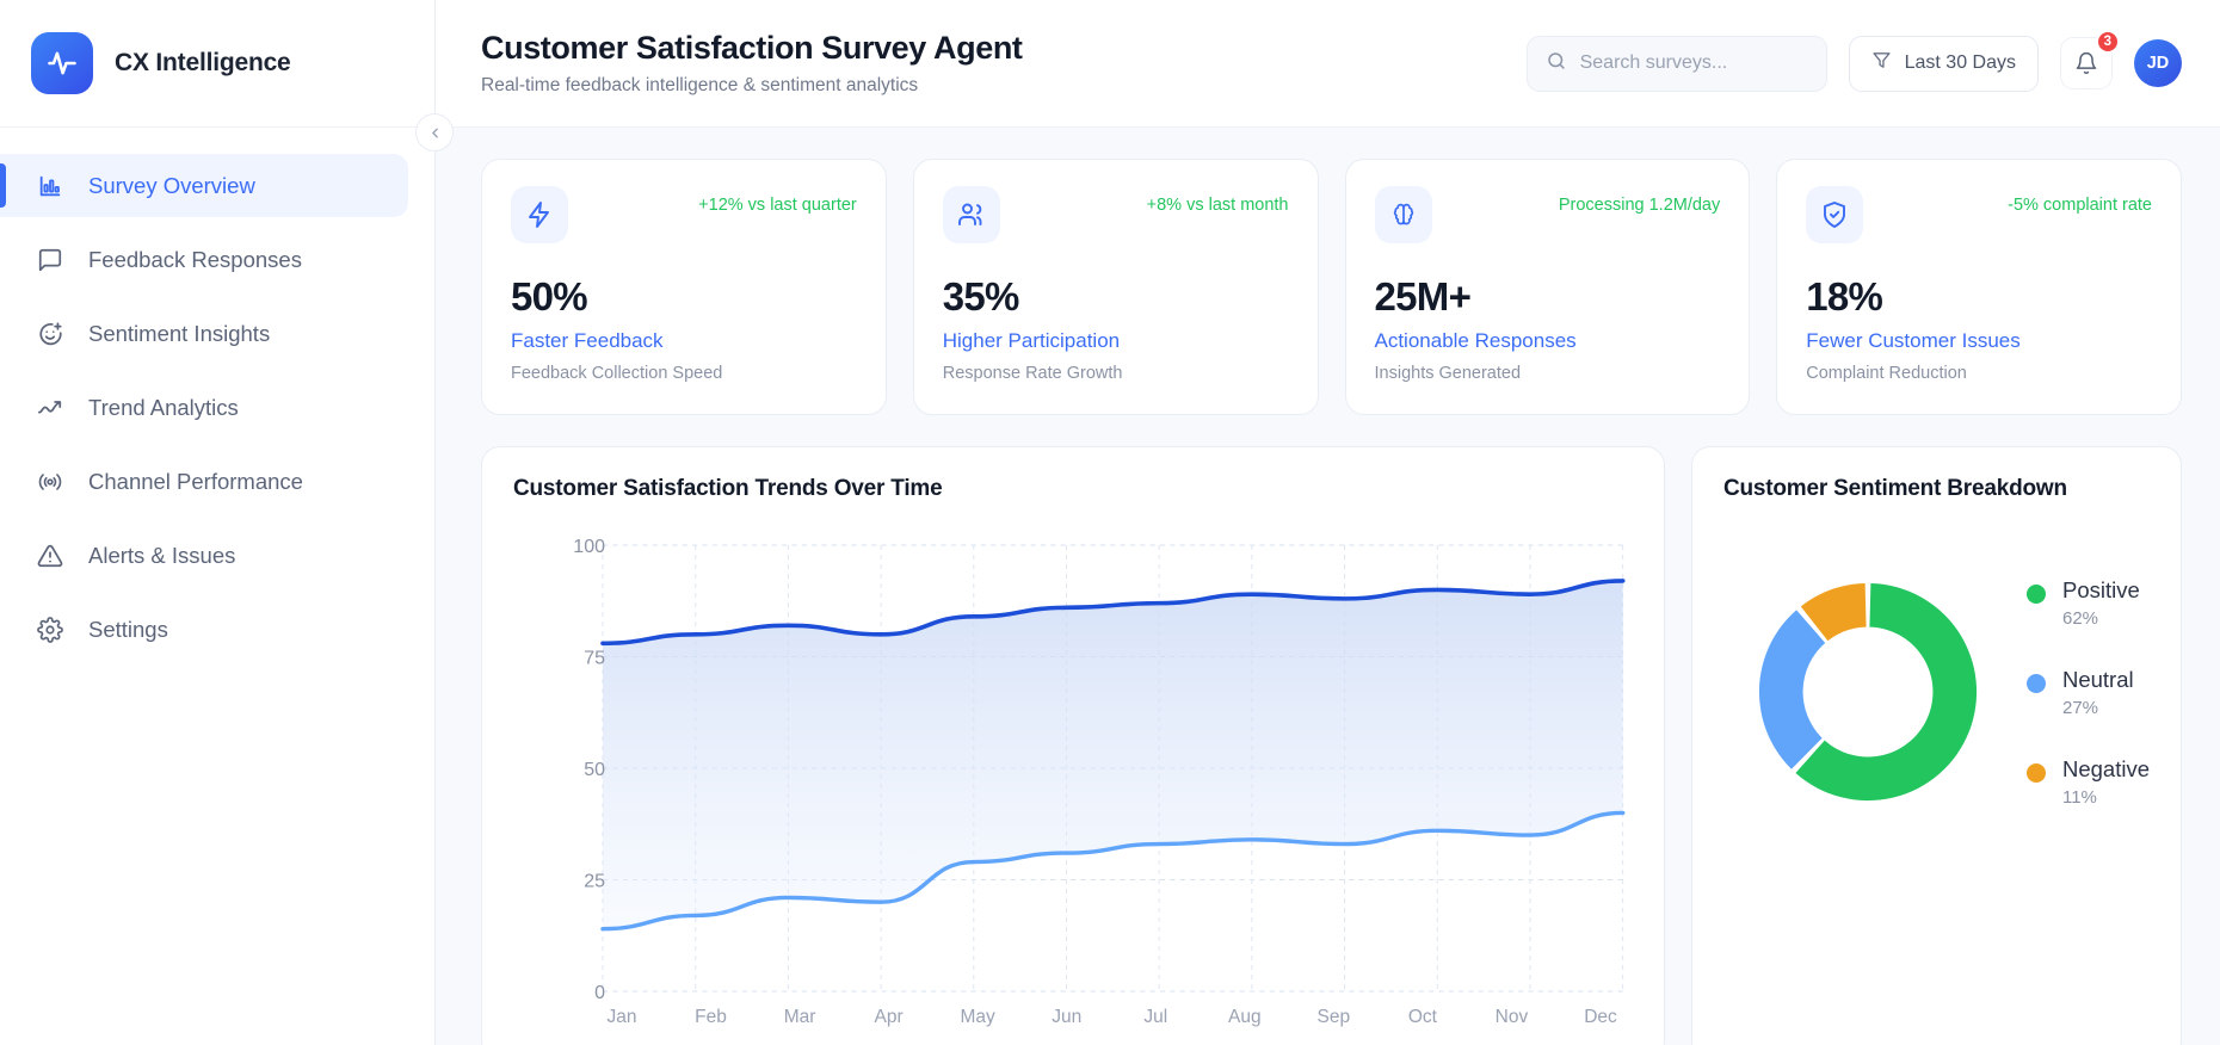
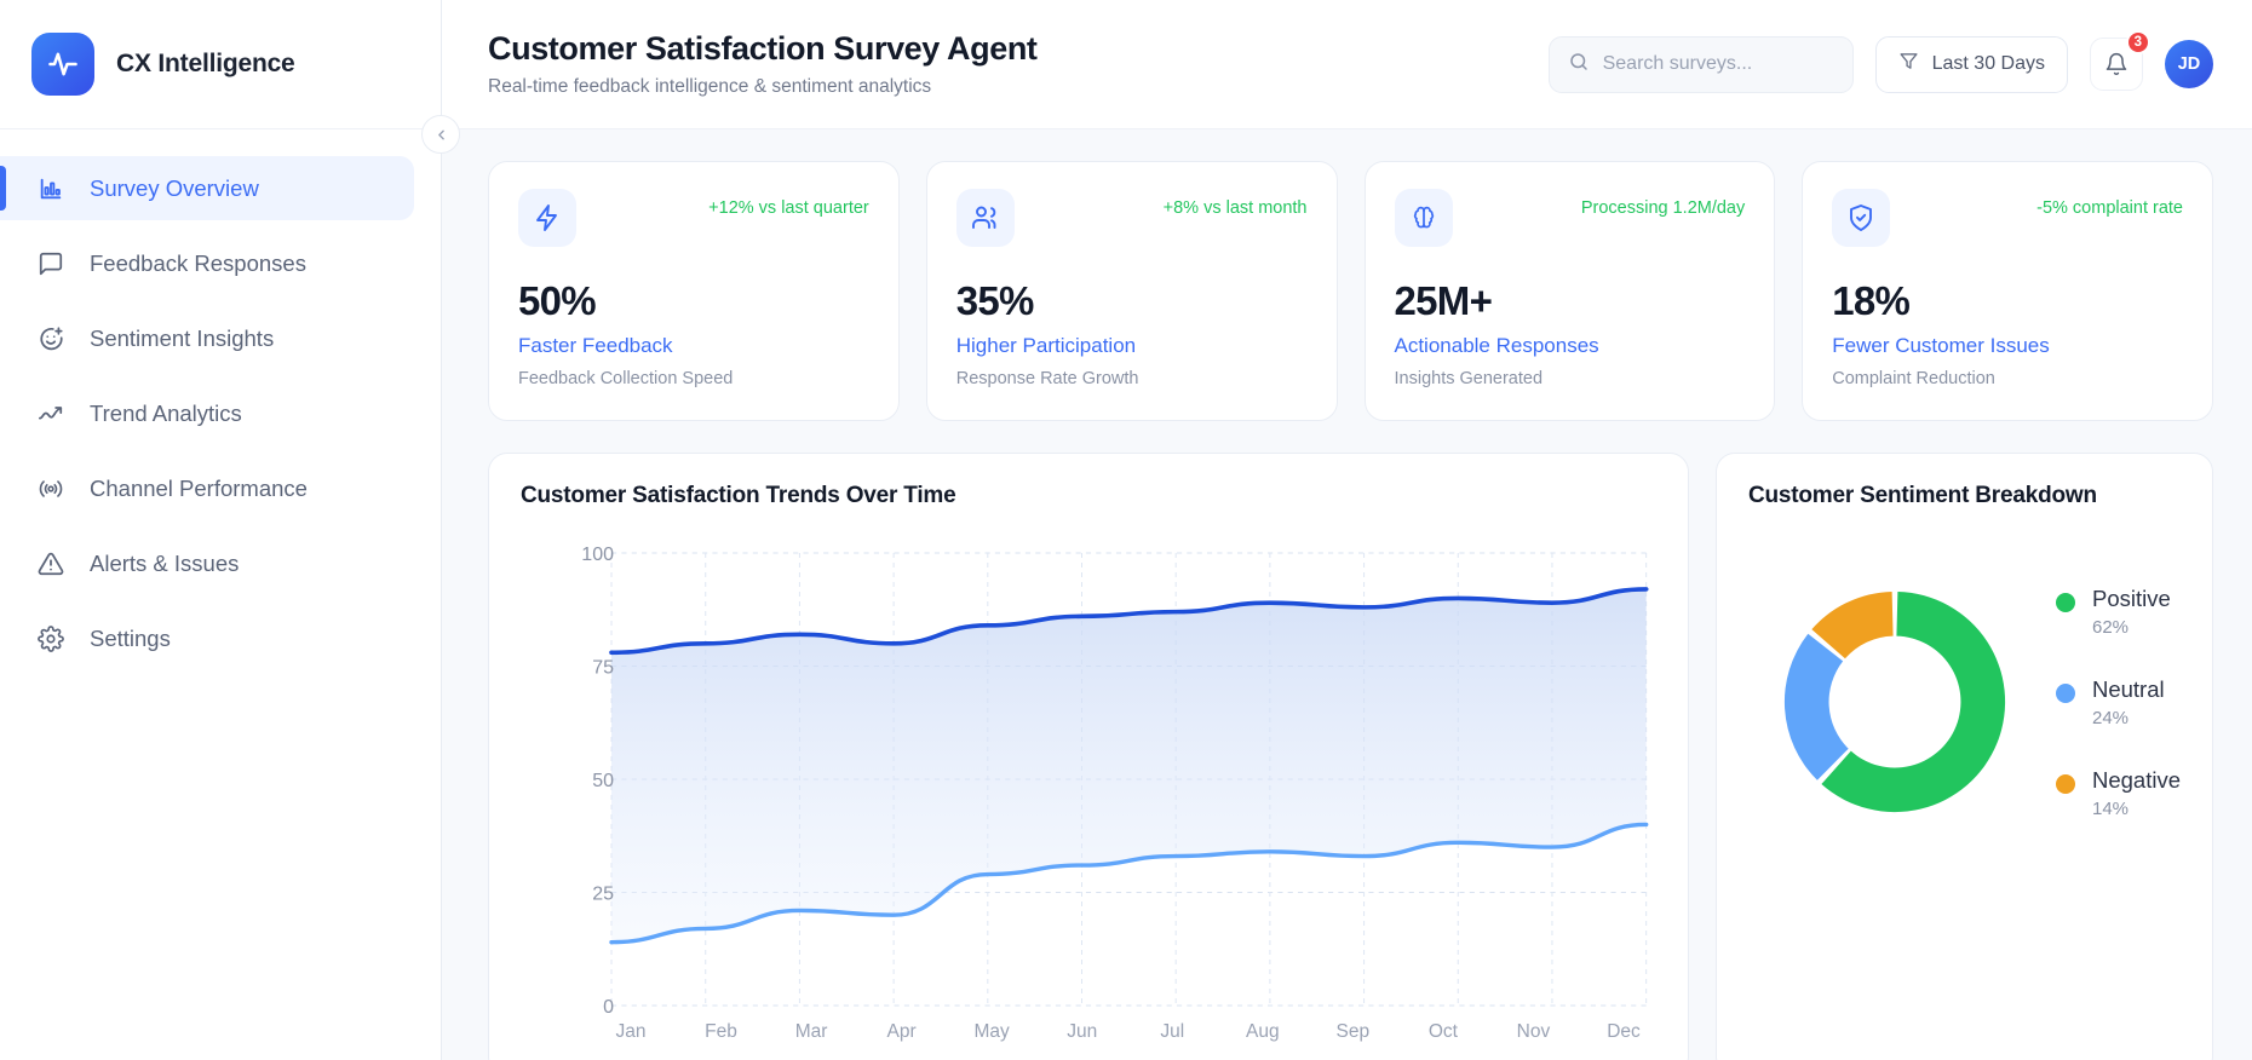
Customer Sentiment Breakdown/Neutral: 27% -> 24%
Customer Sentiment Breakdown/Negative: 11% -> 14%
